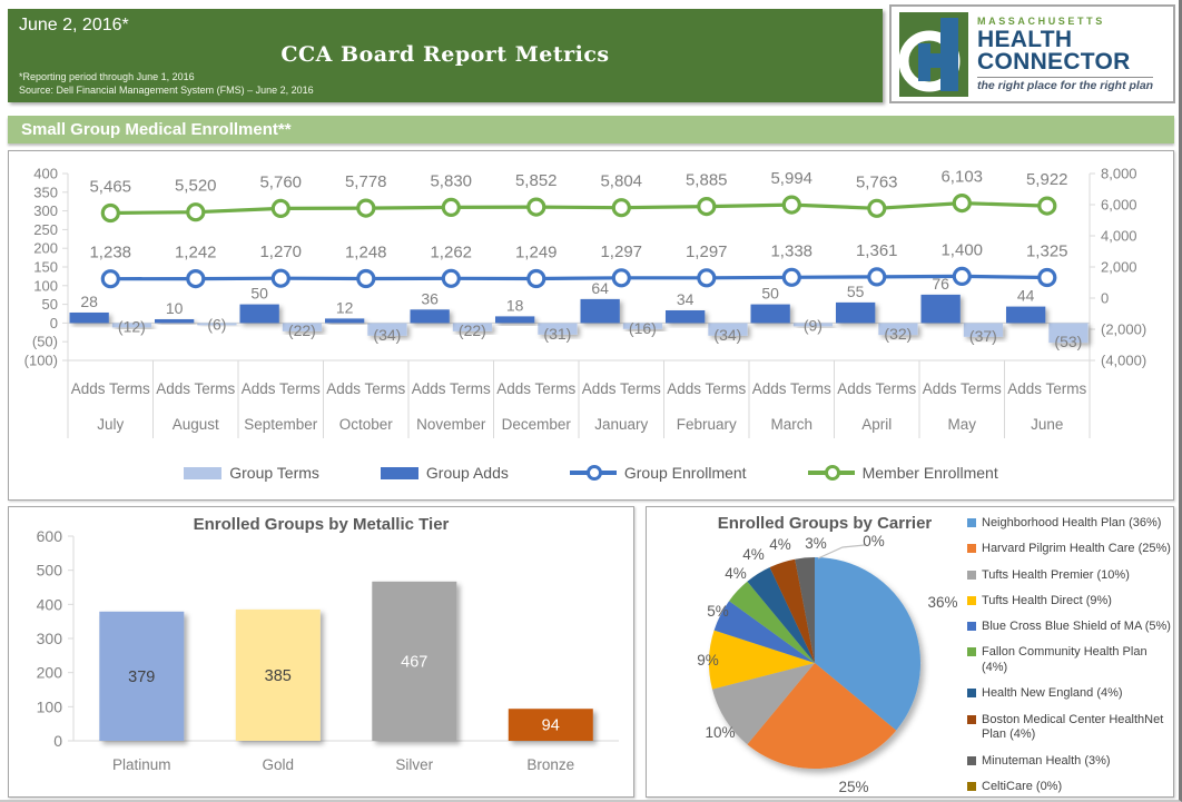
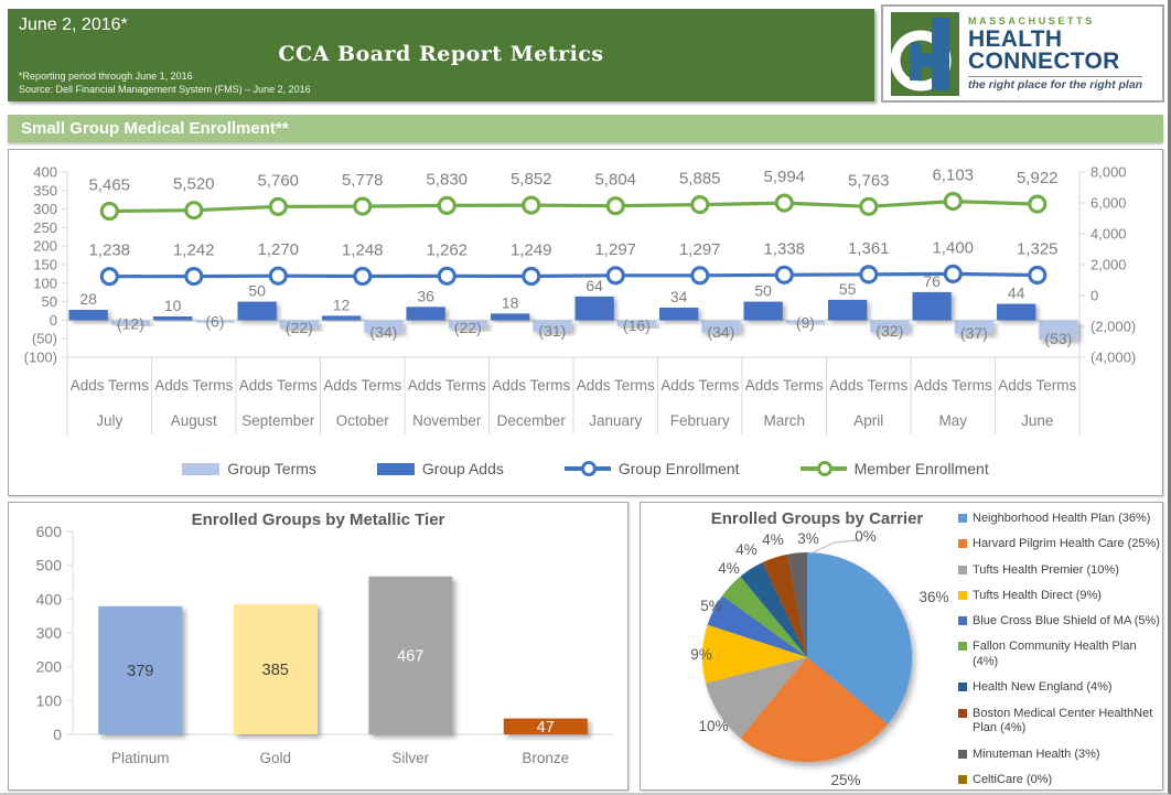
Enrolled Groups by Metallic Tier/Bronze: 94 -> 47
